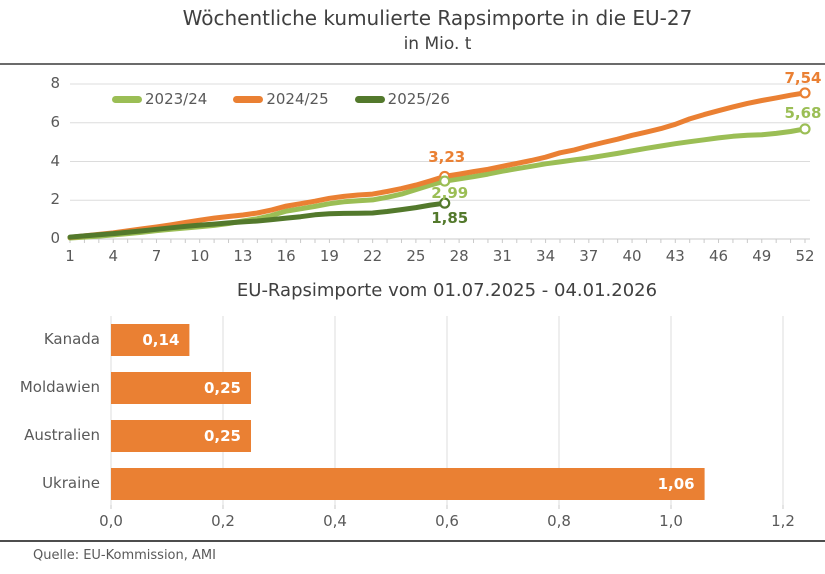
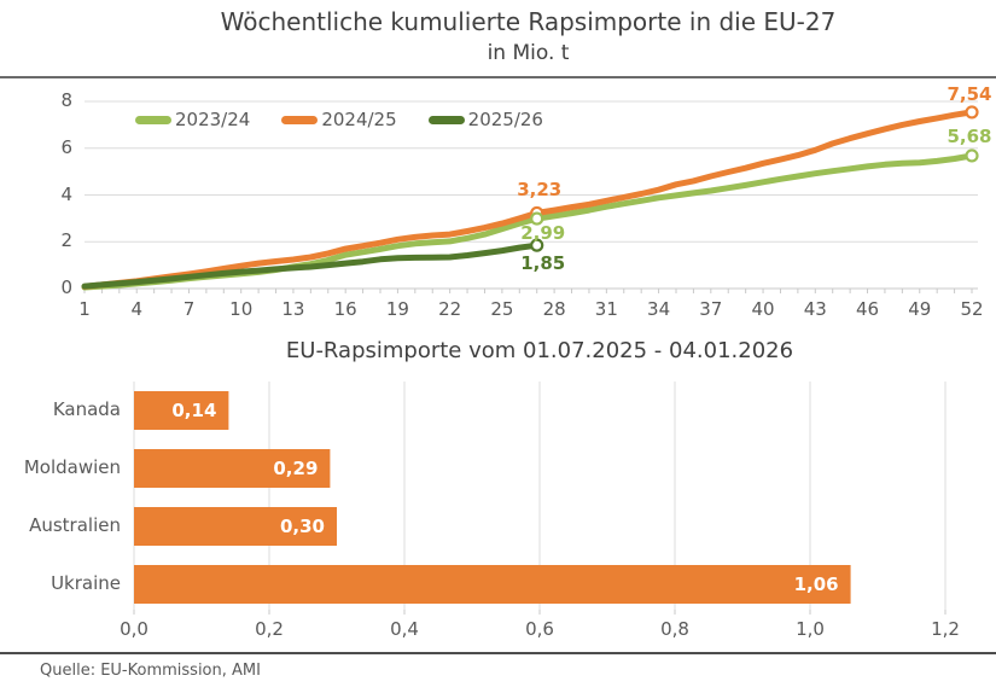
EU-Rapsimporte vom 01.07.2025 - 04.01.2026/Moldawien: 0,25 -> 0,29
EU-Rapsimporte vom 01.07.2025 - 04.01.2026/Australien: 0,25 -> 0,30
